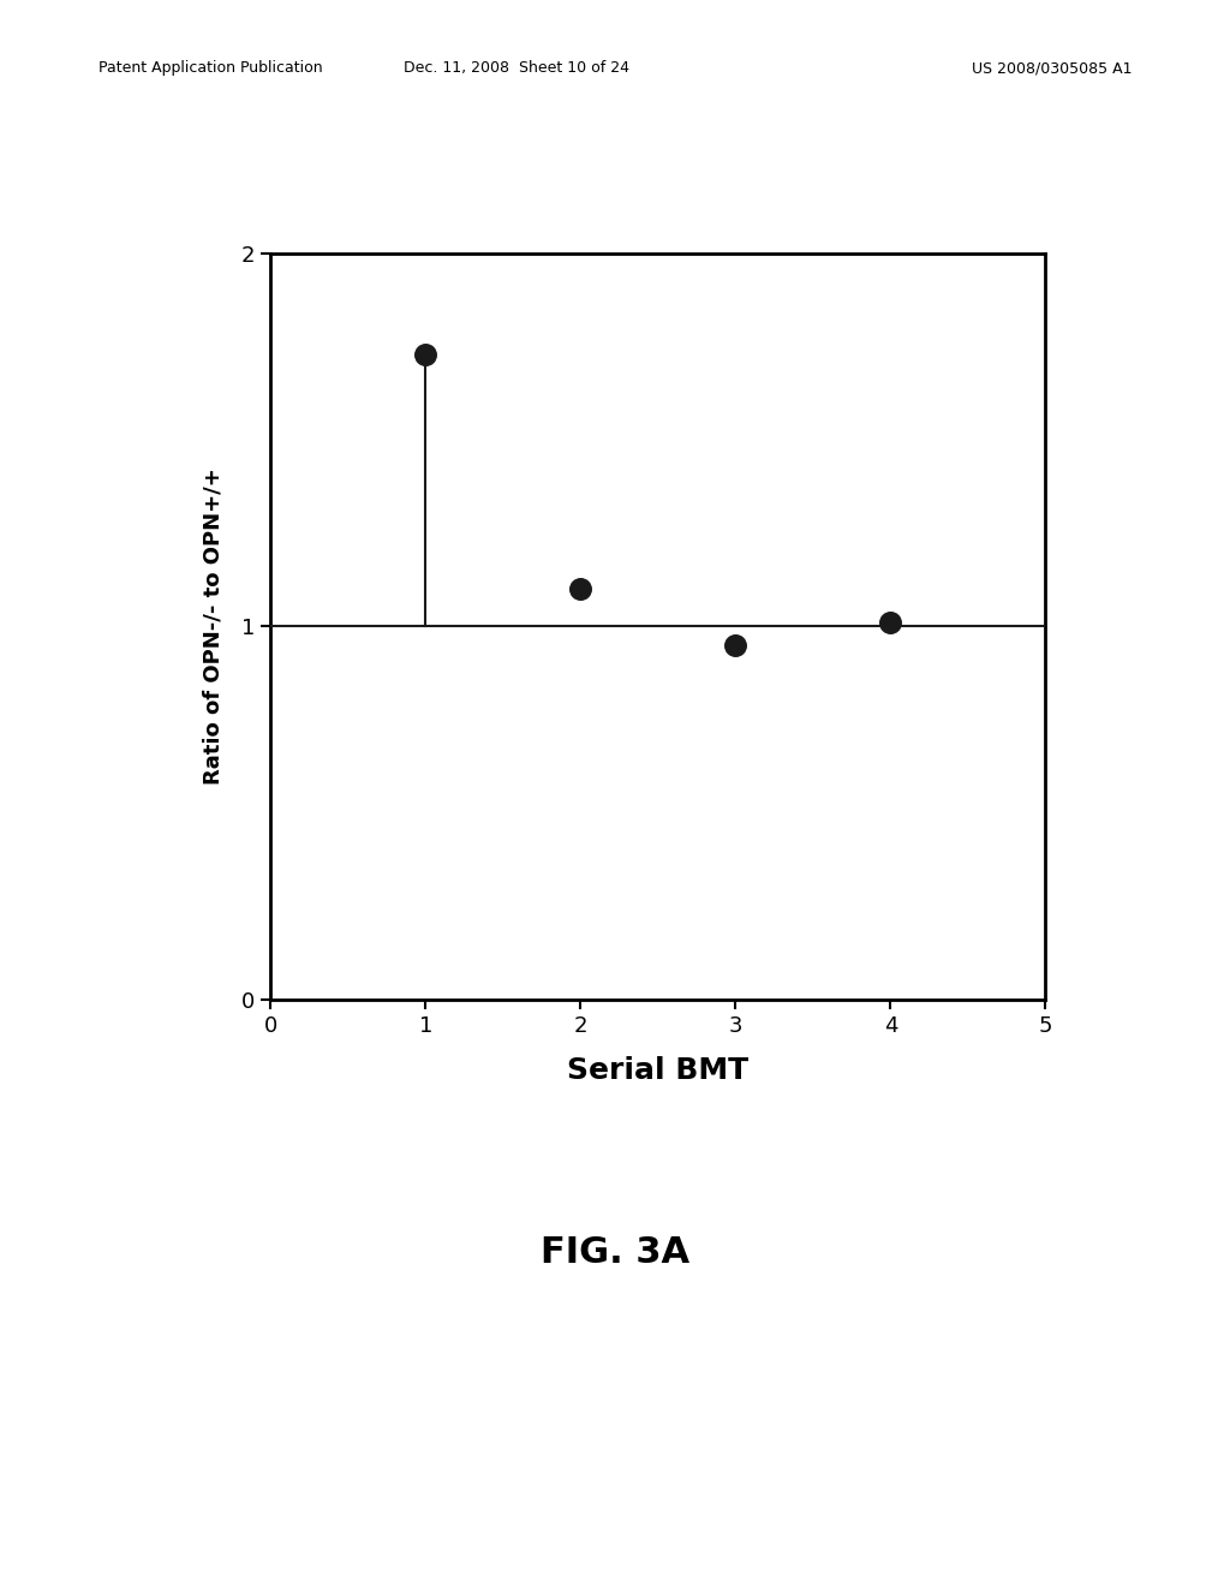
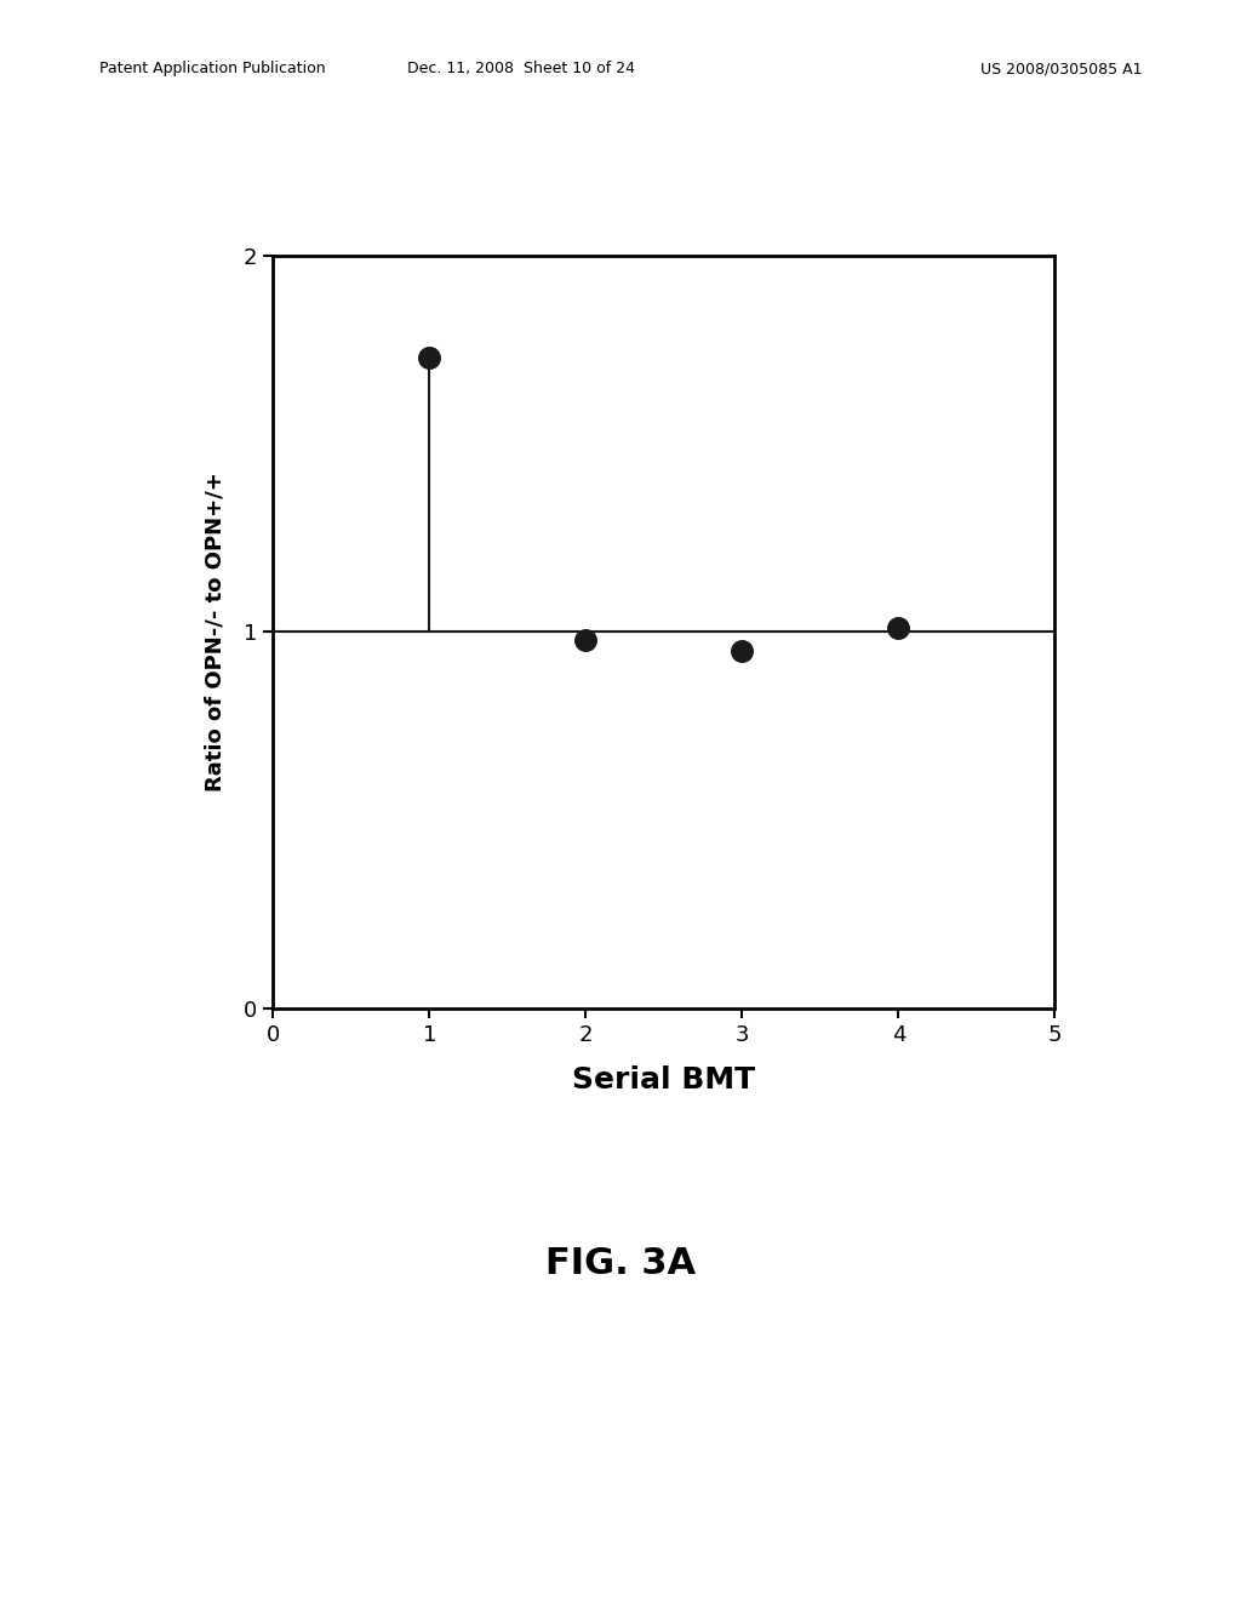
2: 1.10 -> 0.98
